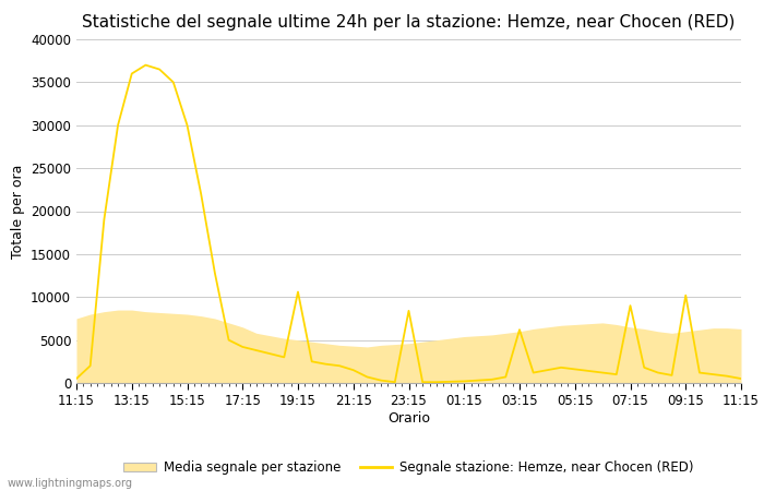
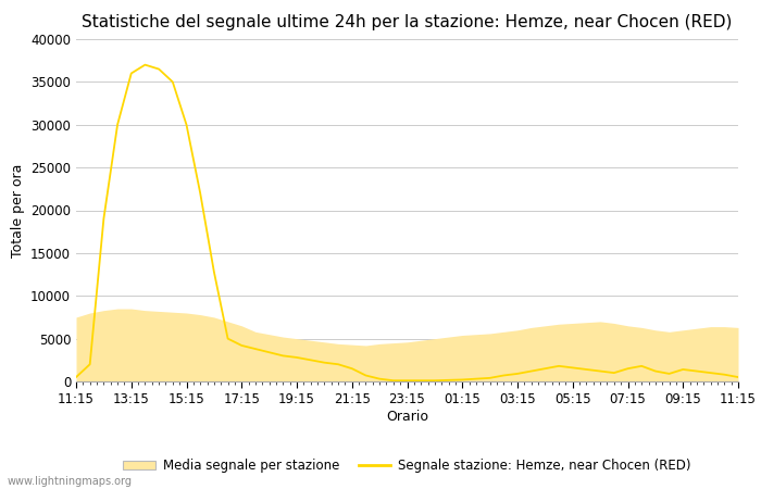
Segnale stazione: Hemze, near Chocen (RED)/19:15: 10600 -> 2800
Segnale stazione: Hemze, near Chocen (RED)/23:15: 8400 -> 100
Segnale stazione: Hemze, near Chocen (RED)/03:15: 6200 -> 900
Segnale stazione: Hemze, near Chocen (RED)/07:15: 9000 -> 1500
Segnale stazione: Hemze, near Chocen (RED)/09:15: 10200 -> 1400
